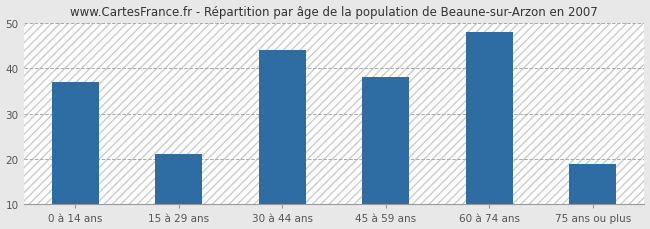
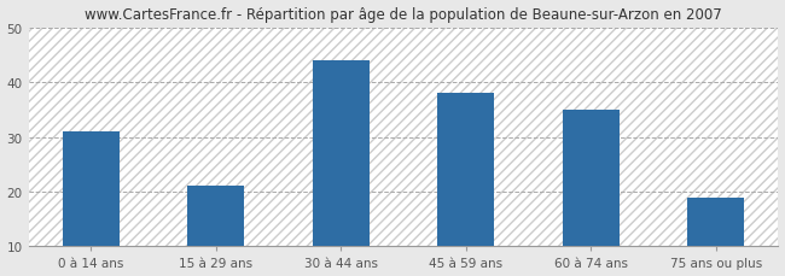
0 à 14 ans: 37 -> 31
60 à 74 ans: 48 -> 35
